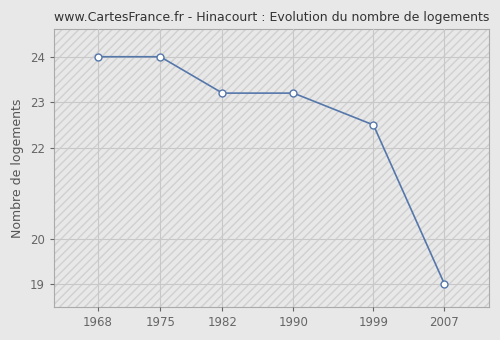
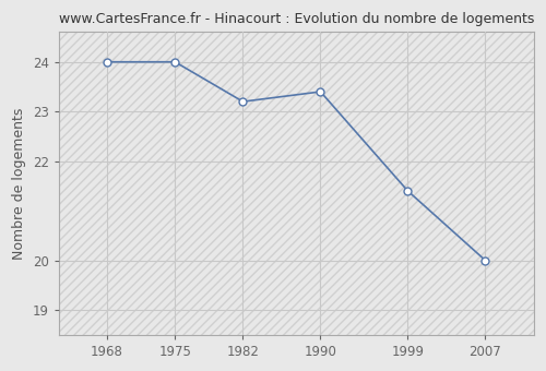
1990: 23.2 -> 23.4
1999: 22.5 -> 21.4
2007: 19.0 -> 20.0
